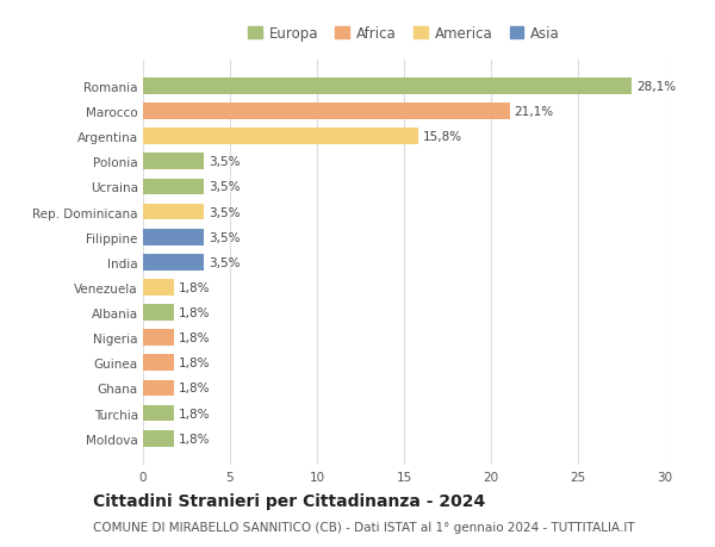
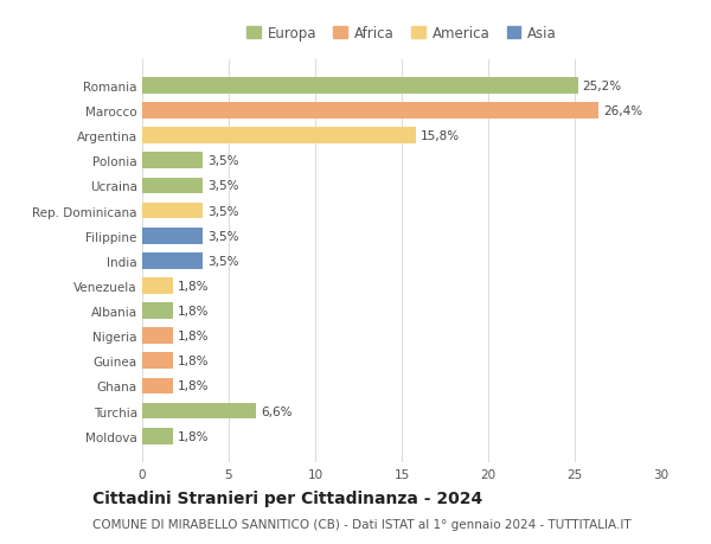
Romania: 28,1% -> 25,2%
Marocco: 21,1% -> 26,4%
Turchia: 1,8% -> 6,6%
